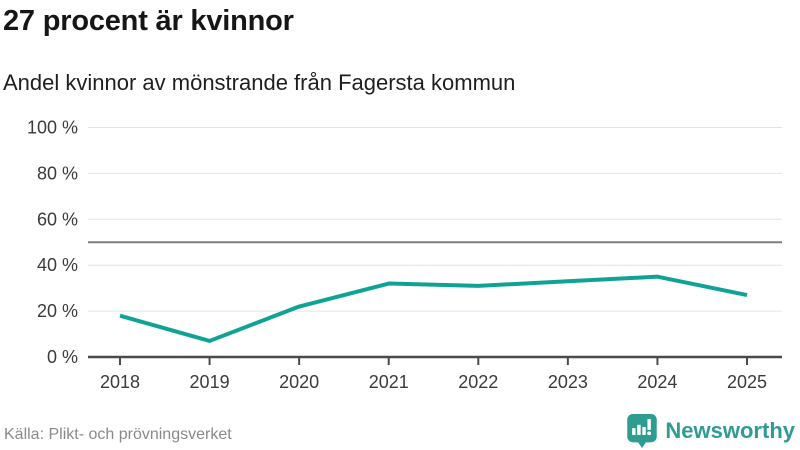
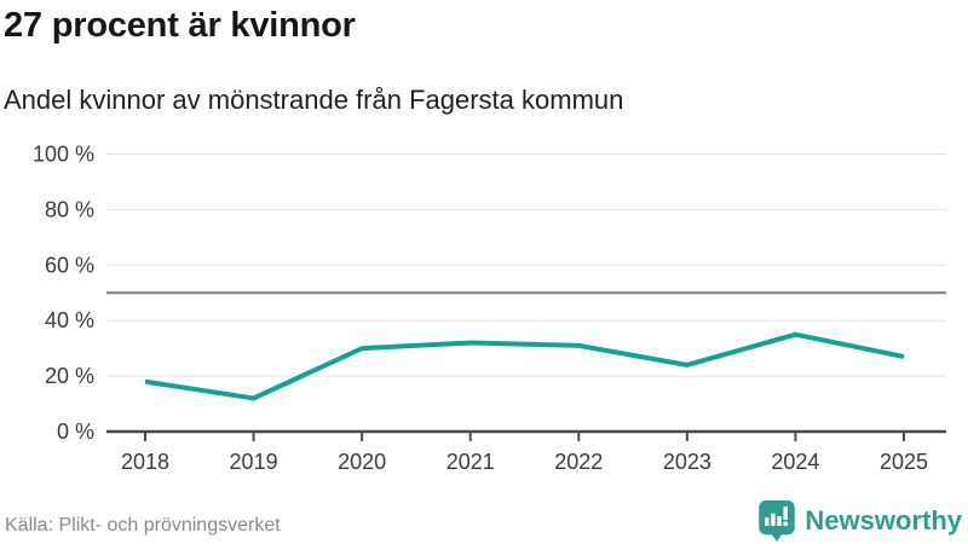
2019: 7% -> 12%
2020: 22% -> 30%
2023: 33% -> 24%
